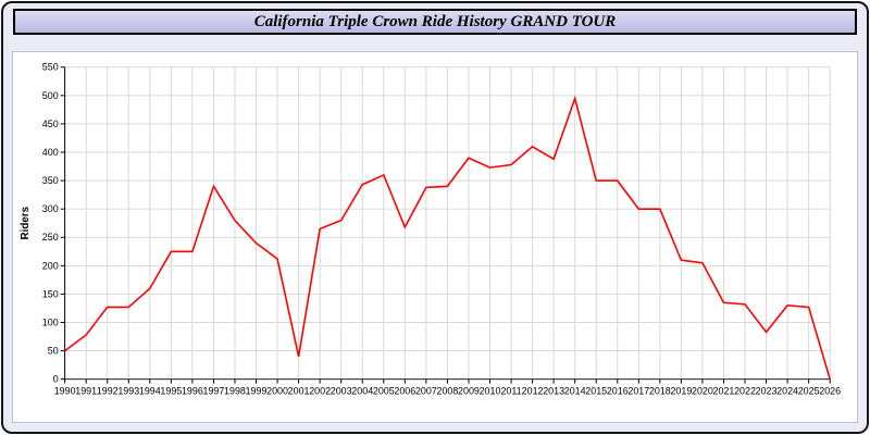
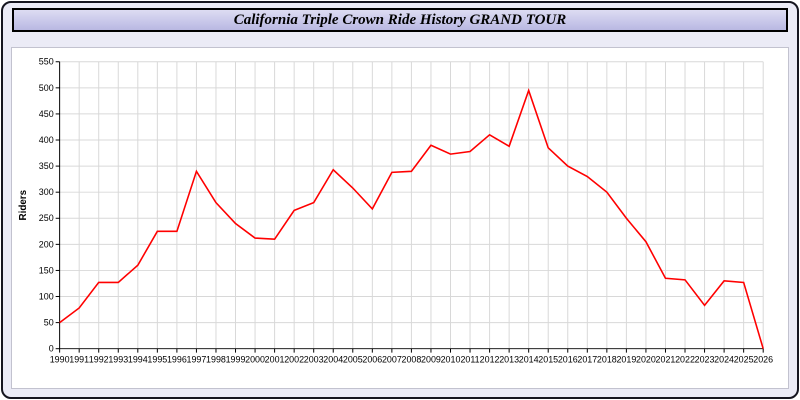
2001: 40 -> 210
2005: 360 -> 310
2015: 350 -> 380
2017: 300 -> 330
2019: 210 -> 250
